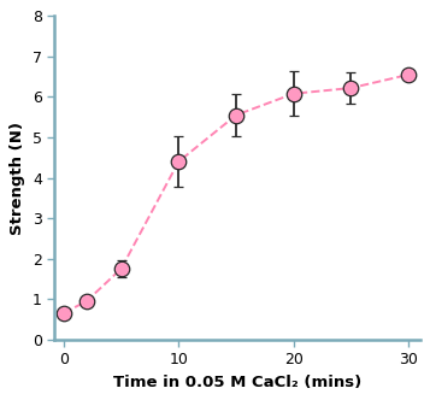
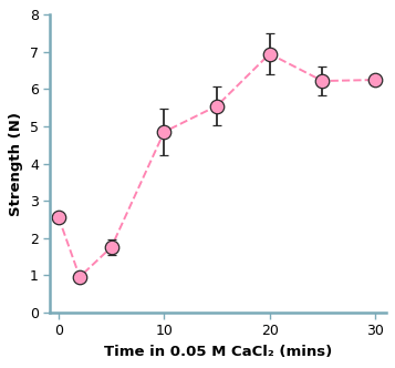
0: 0.65 -> 2.55
10: 4.40 -> 4.85
20: 6.08 -> 6.95
30: 6.55 -> 6.25
